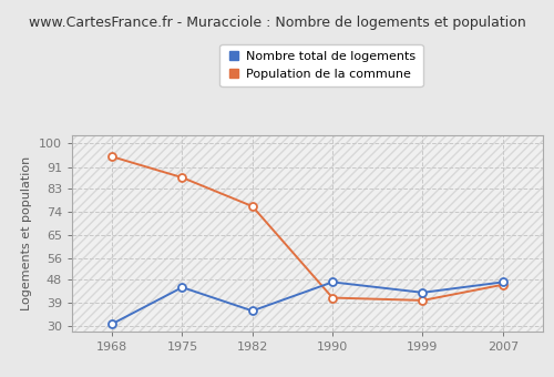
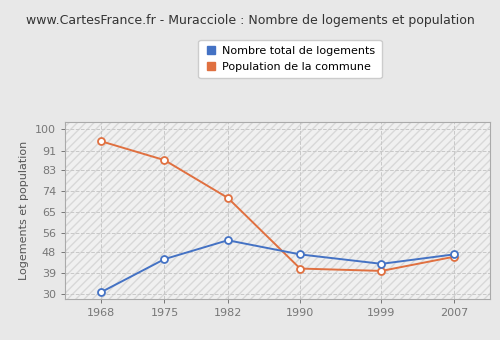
Nombre total de logements/1982: 36 -> 53
Population de la commune/1982: 76 -> 71
